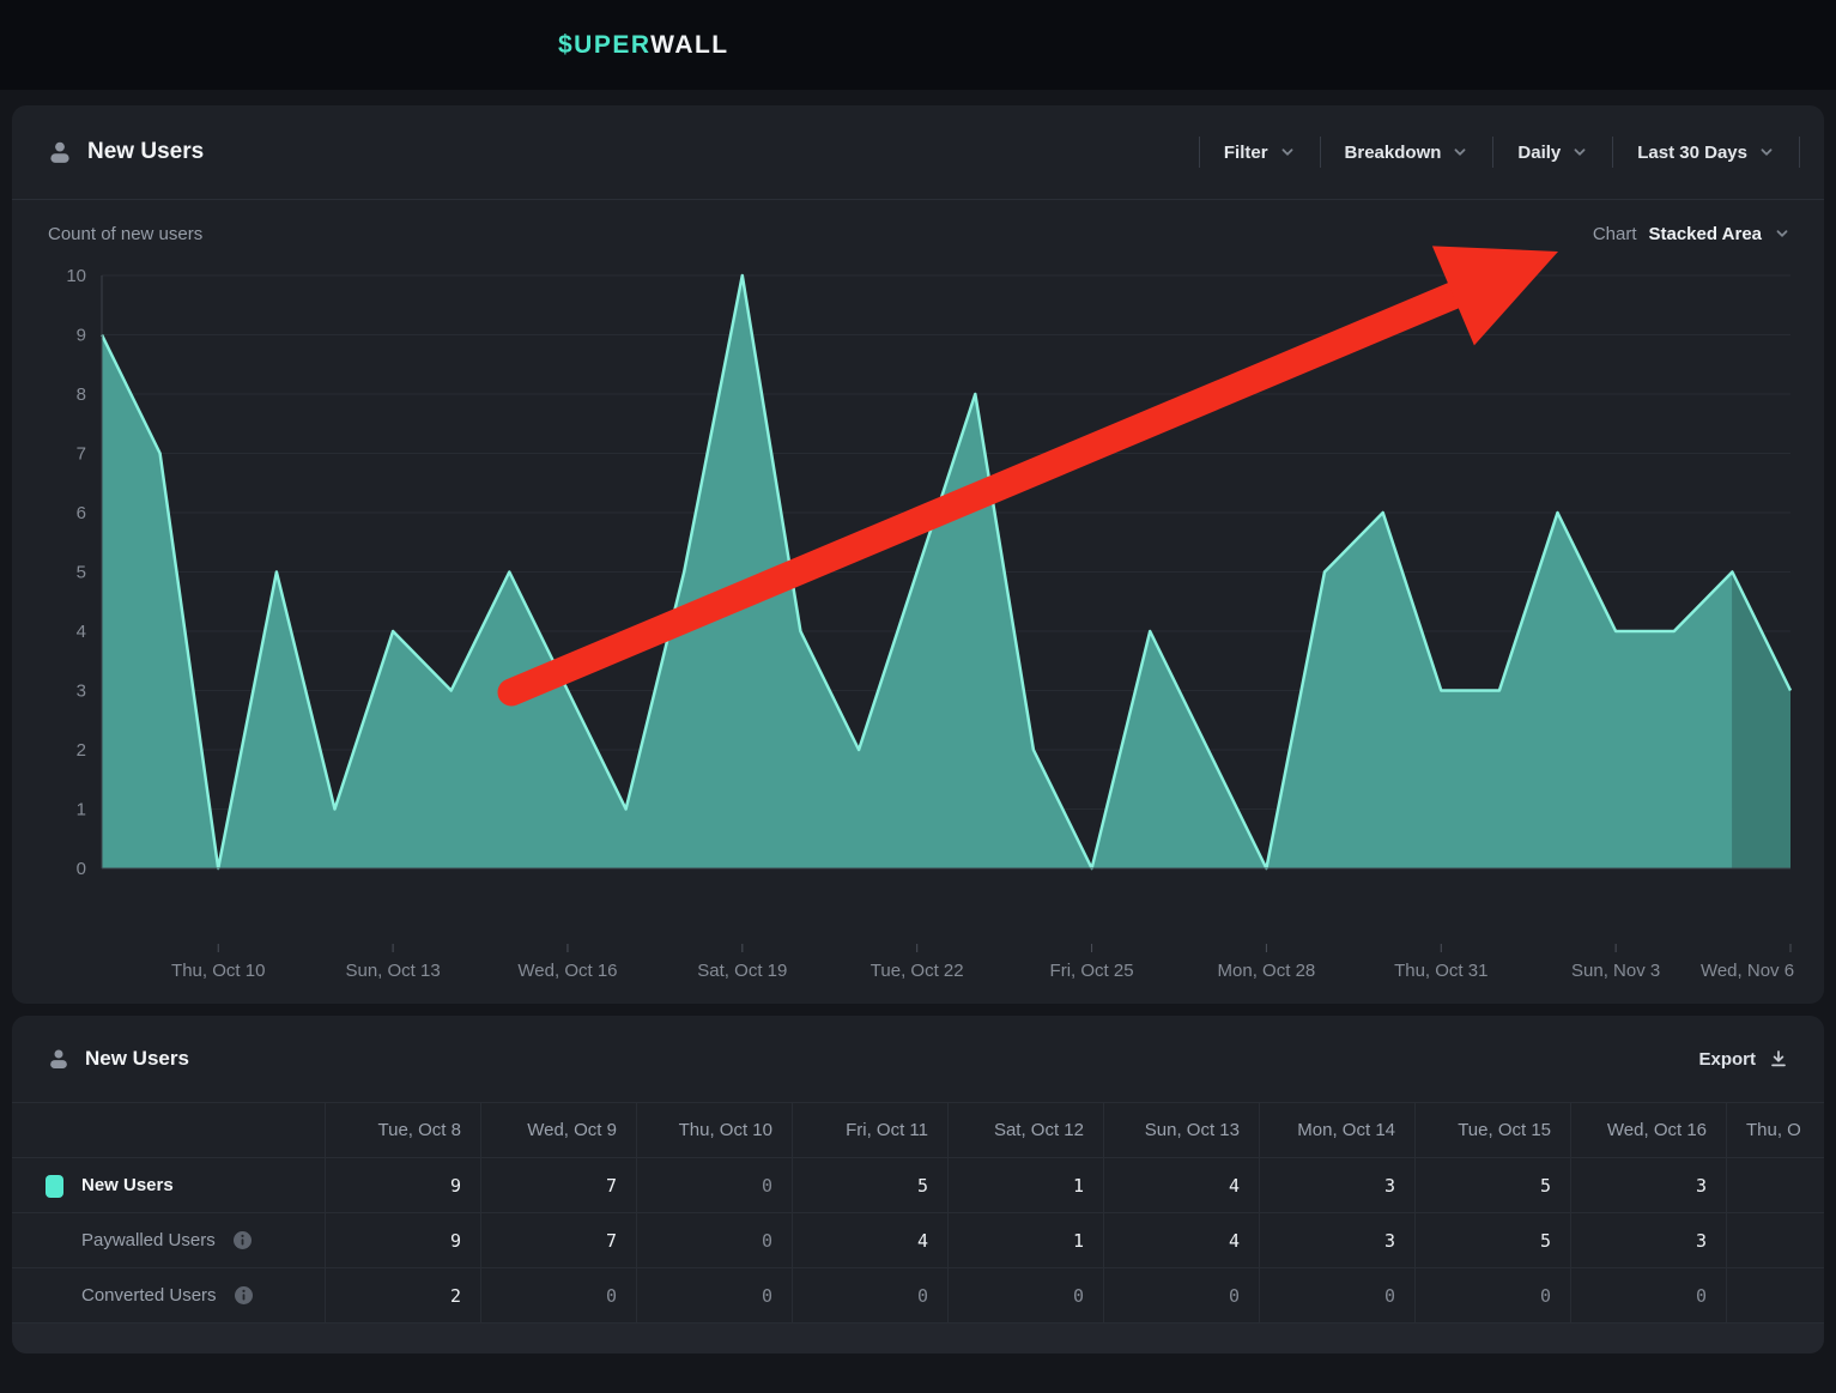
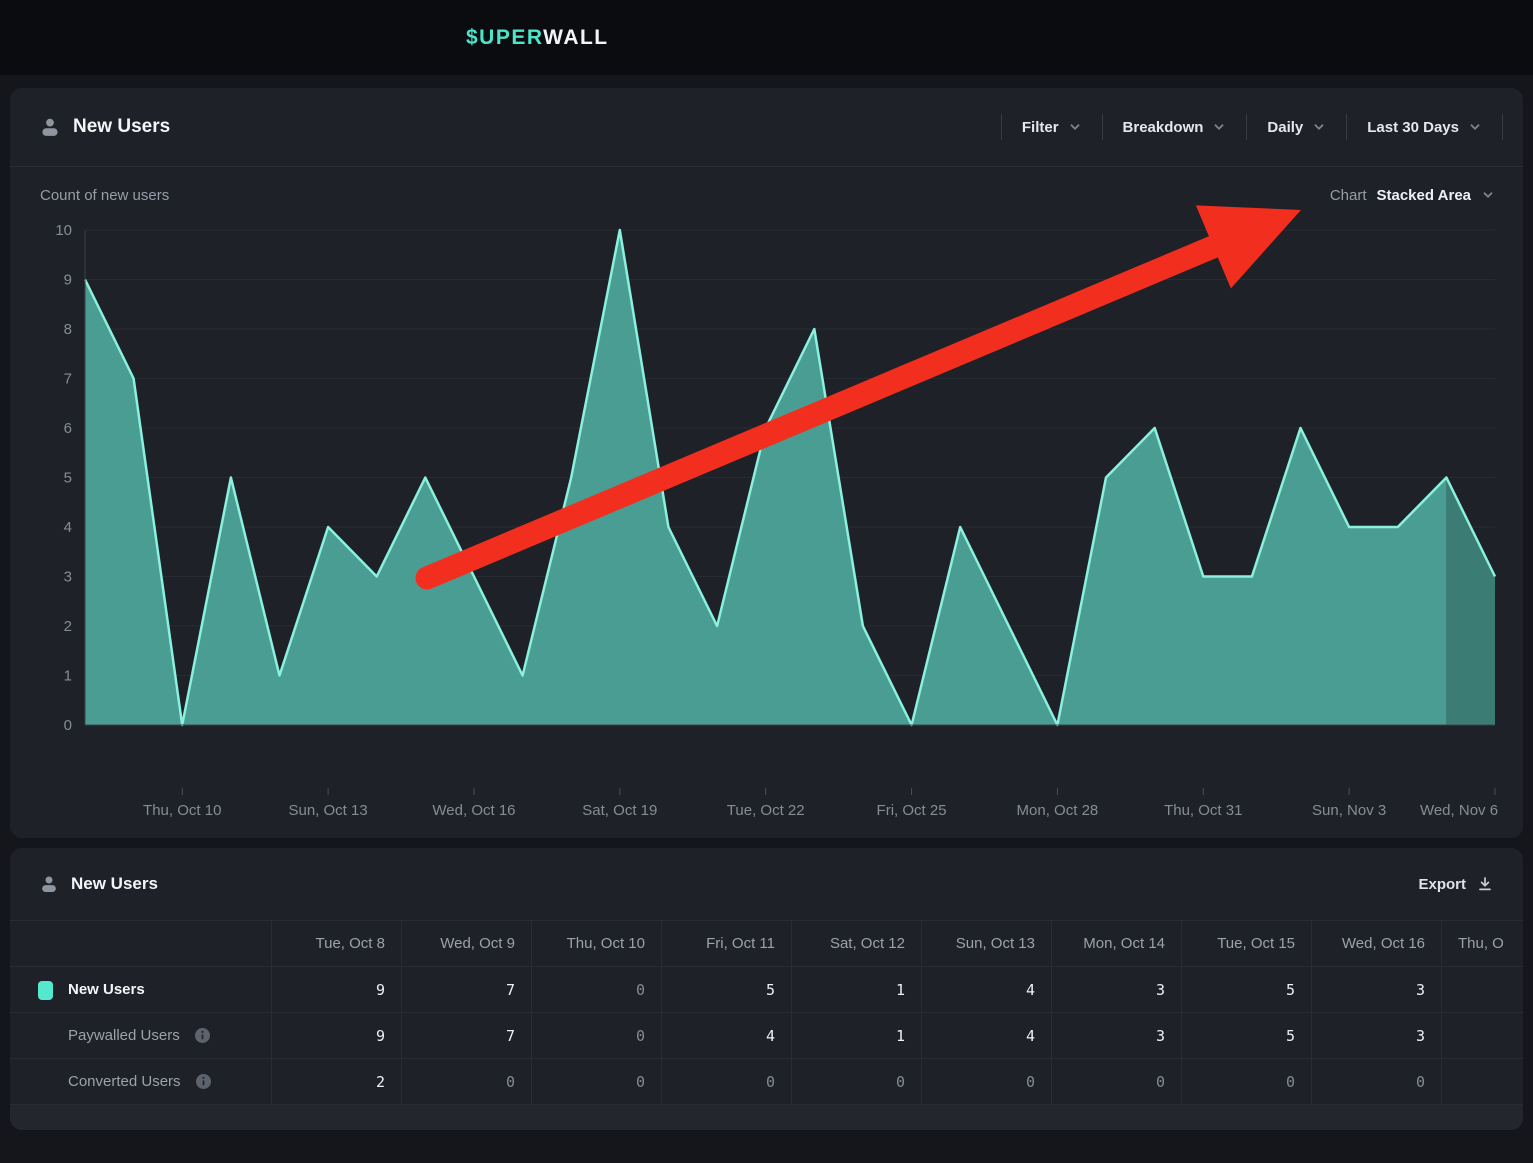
Tue, Oct 22: 5 -> 6
